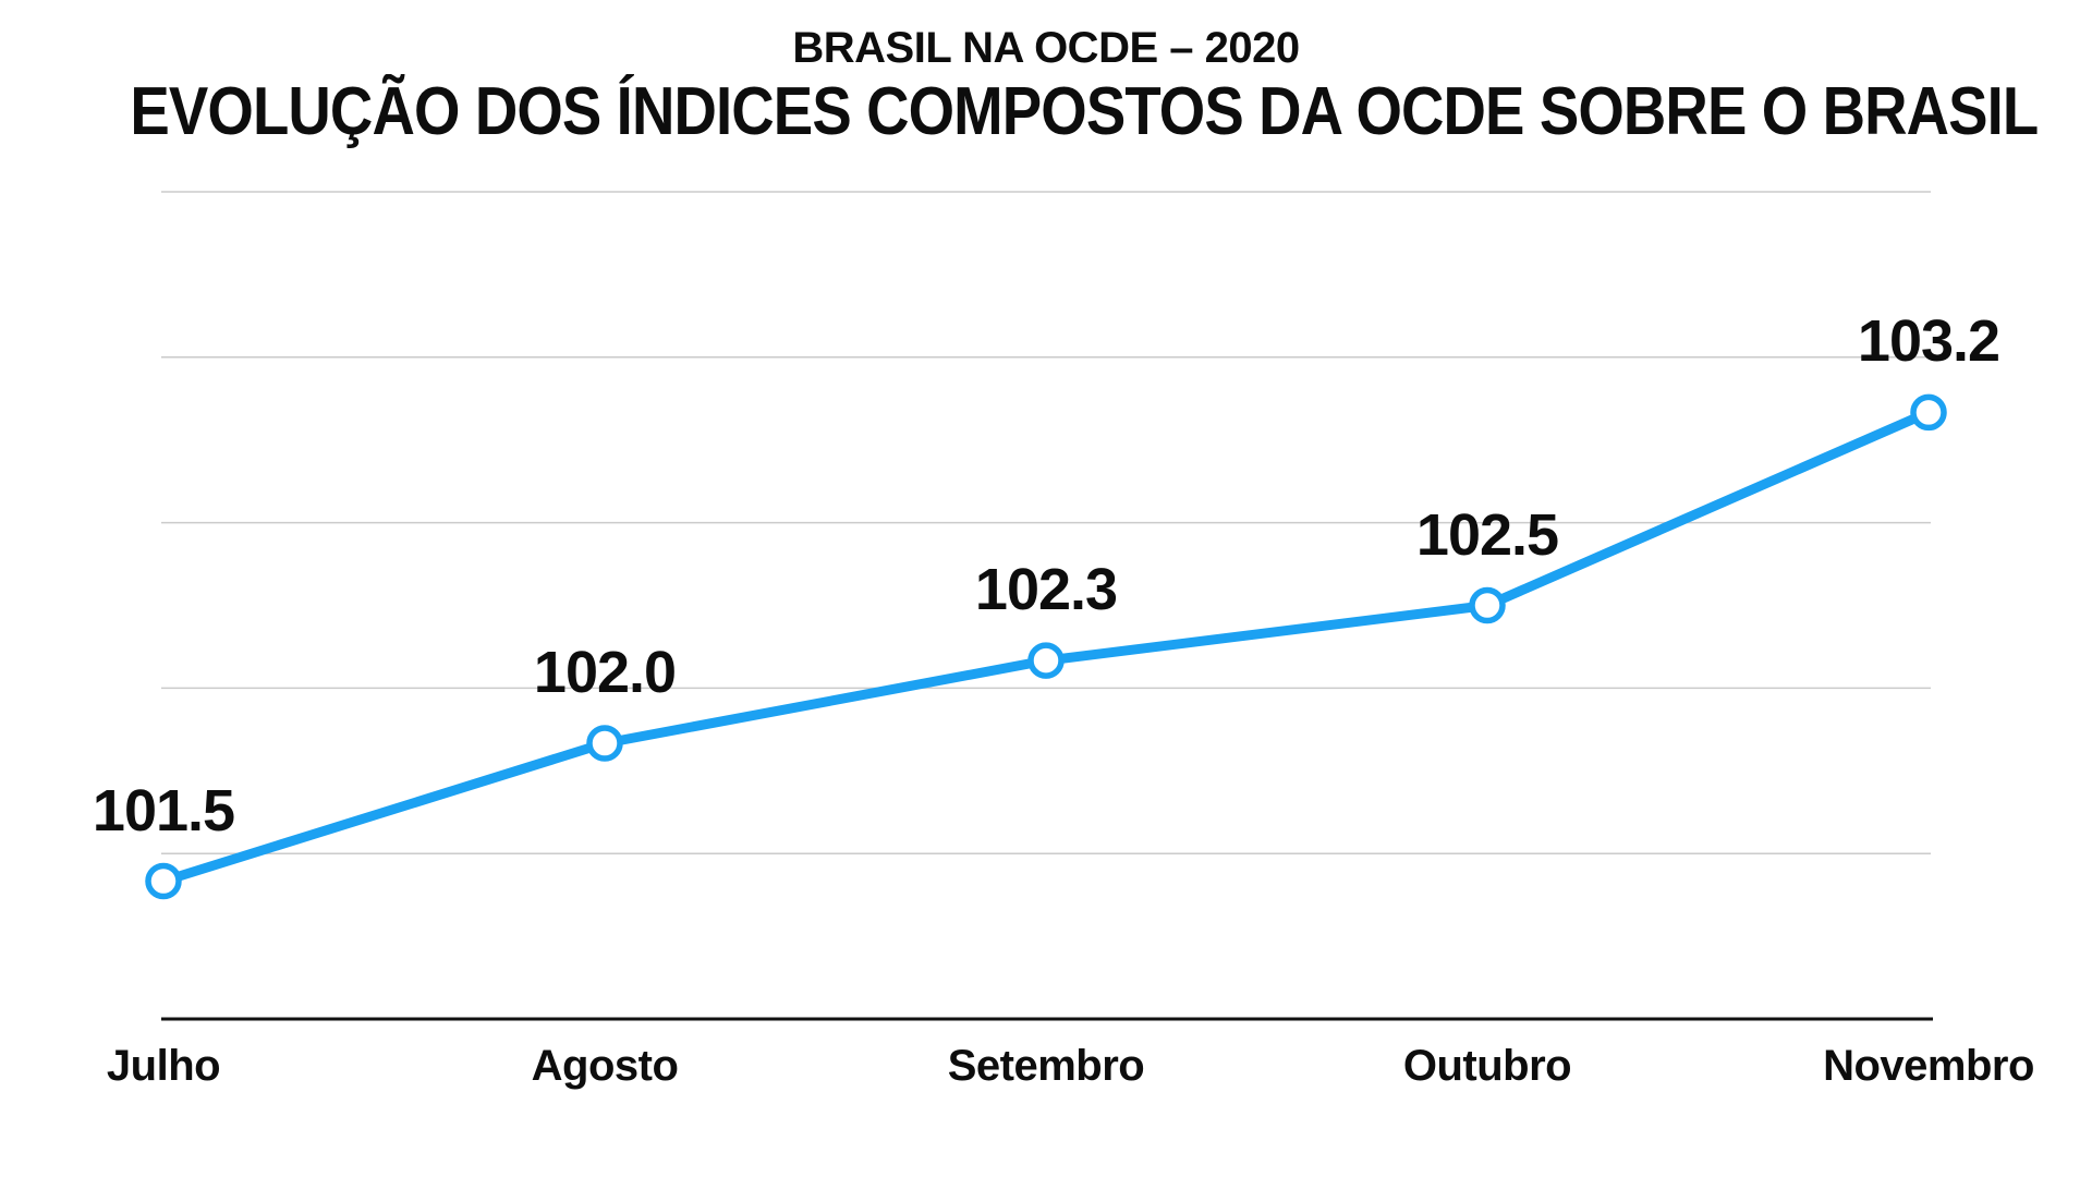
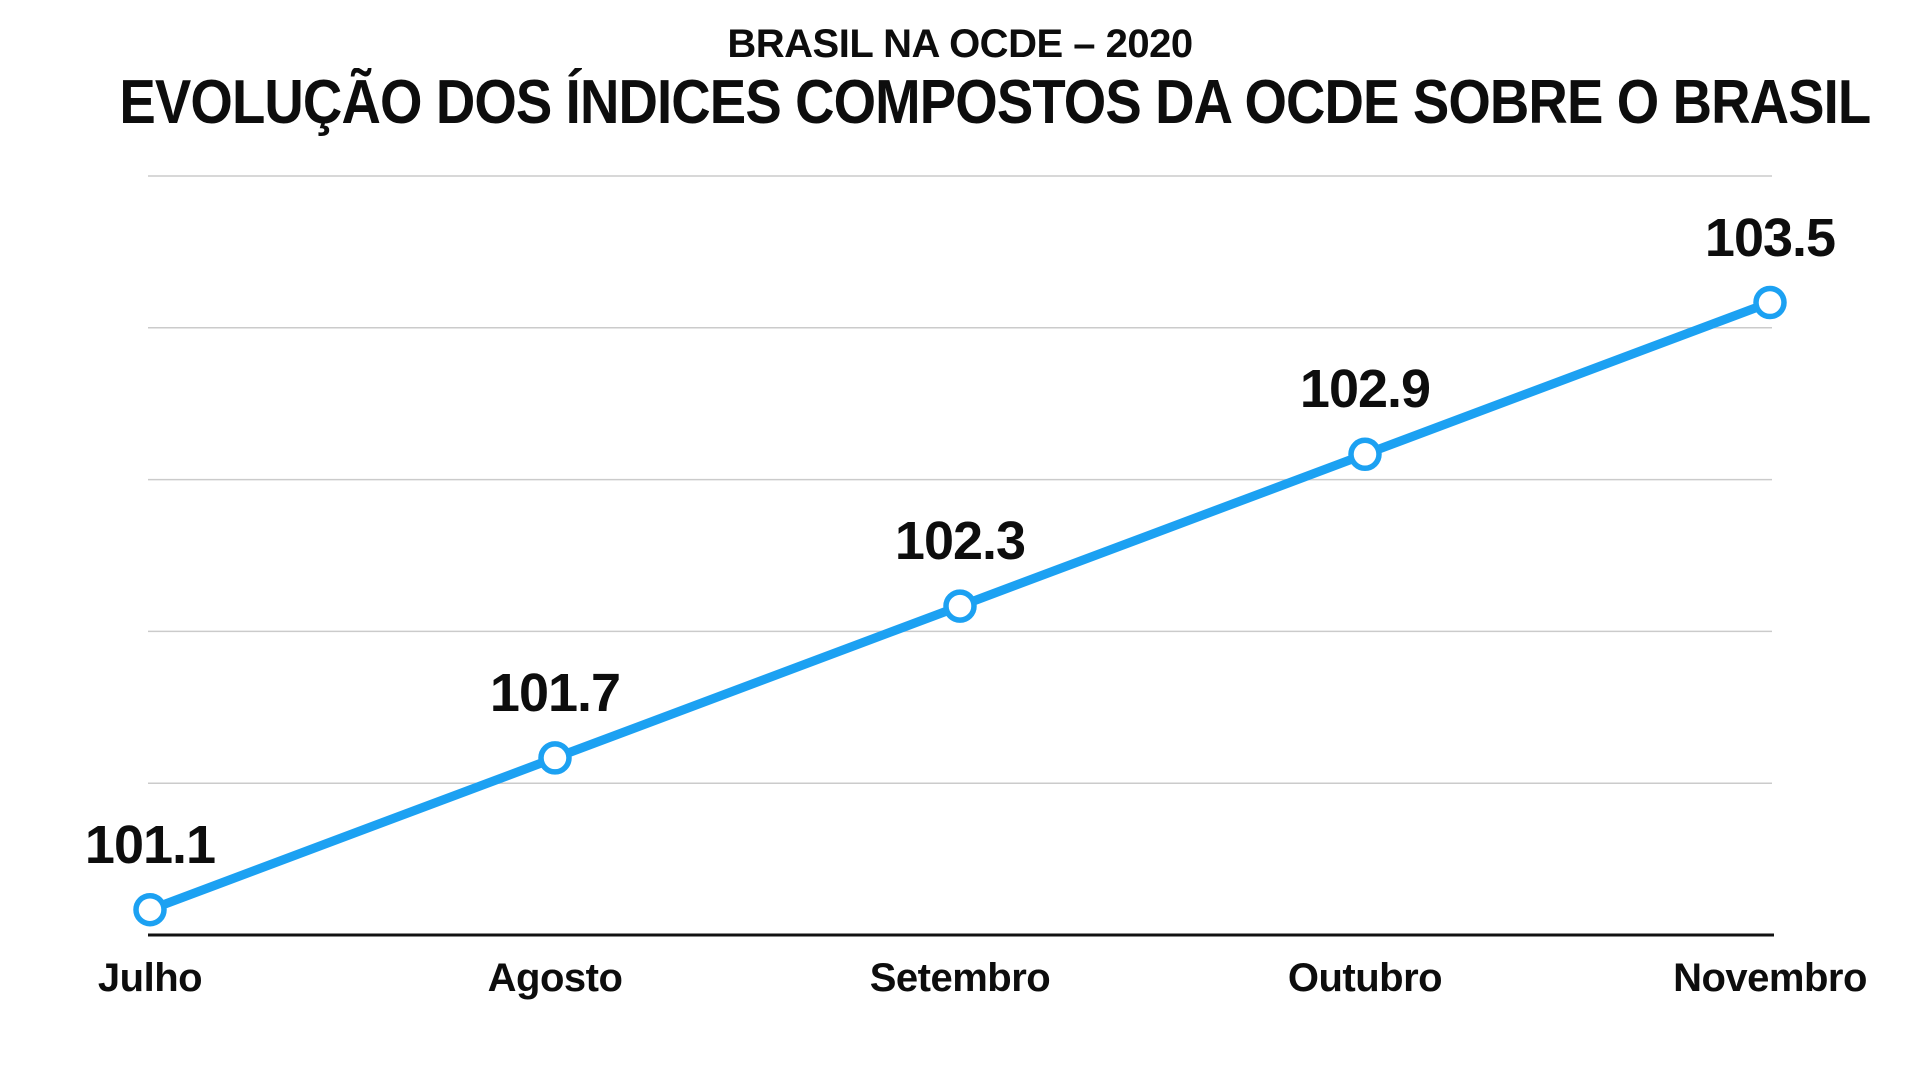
Julho: 101.5 -> 101.1
Agosto: 102.0 -> 101.7
Outubro: 102.5 -> 102.9
Novembro: 103.2 -> 103.5
